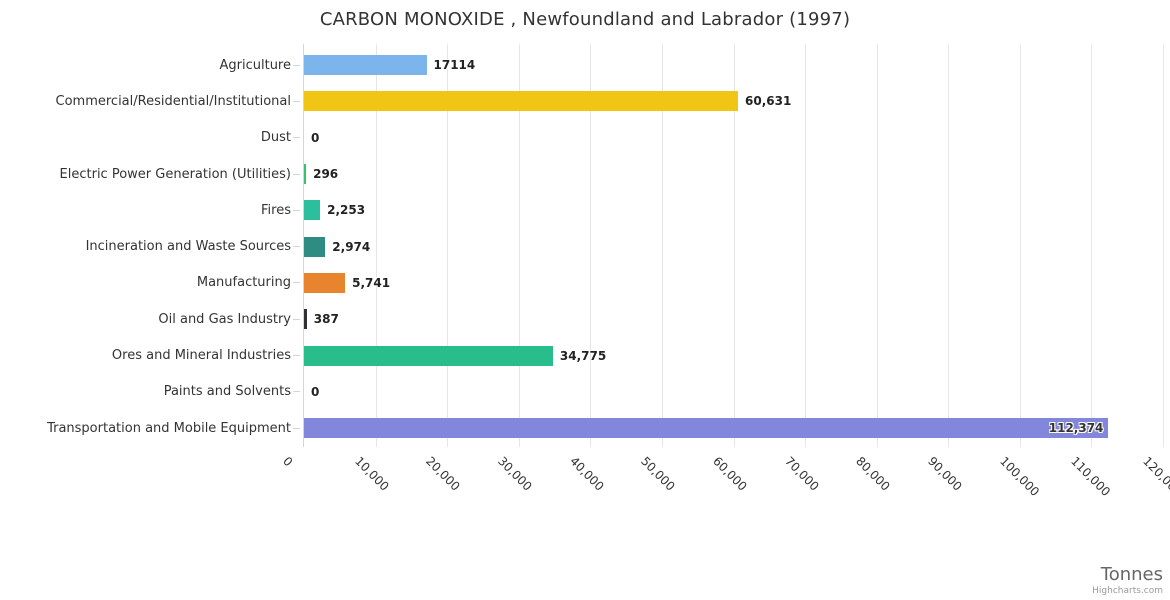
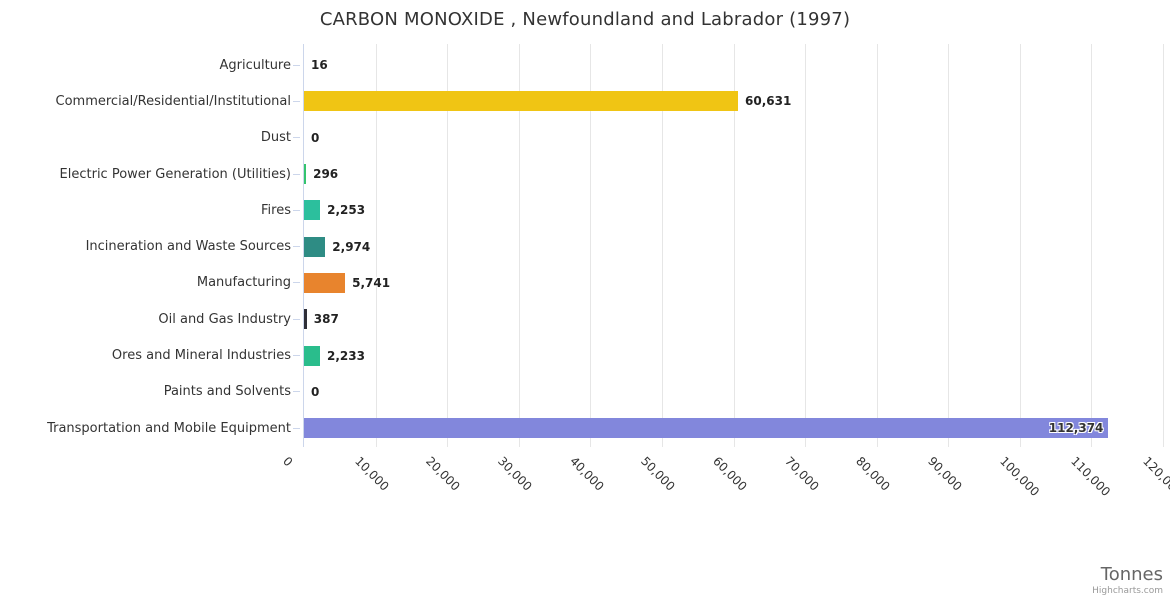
Agriculture: 17114 -> 16
Ores and Mineral Industries: 34,775 -> 2,233
